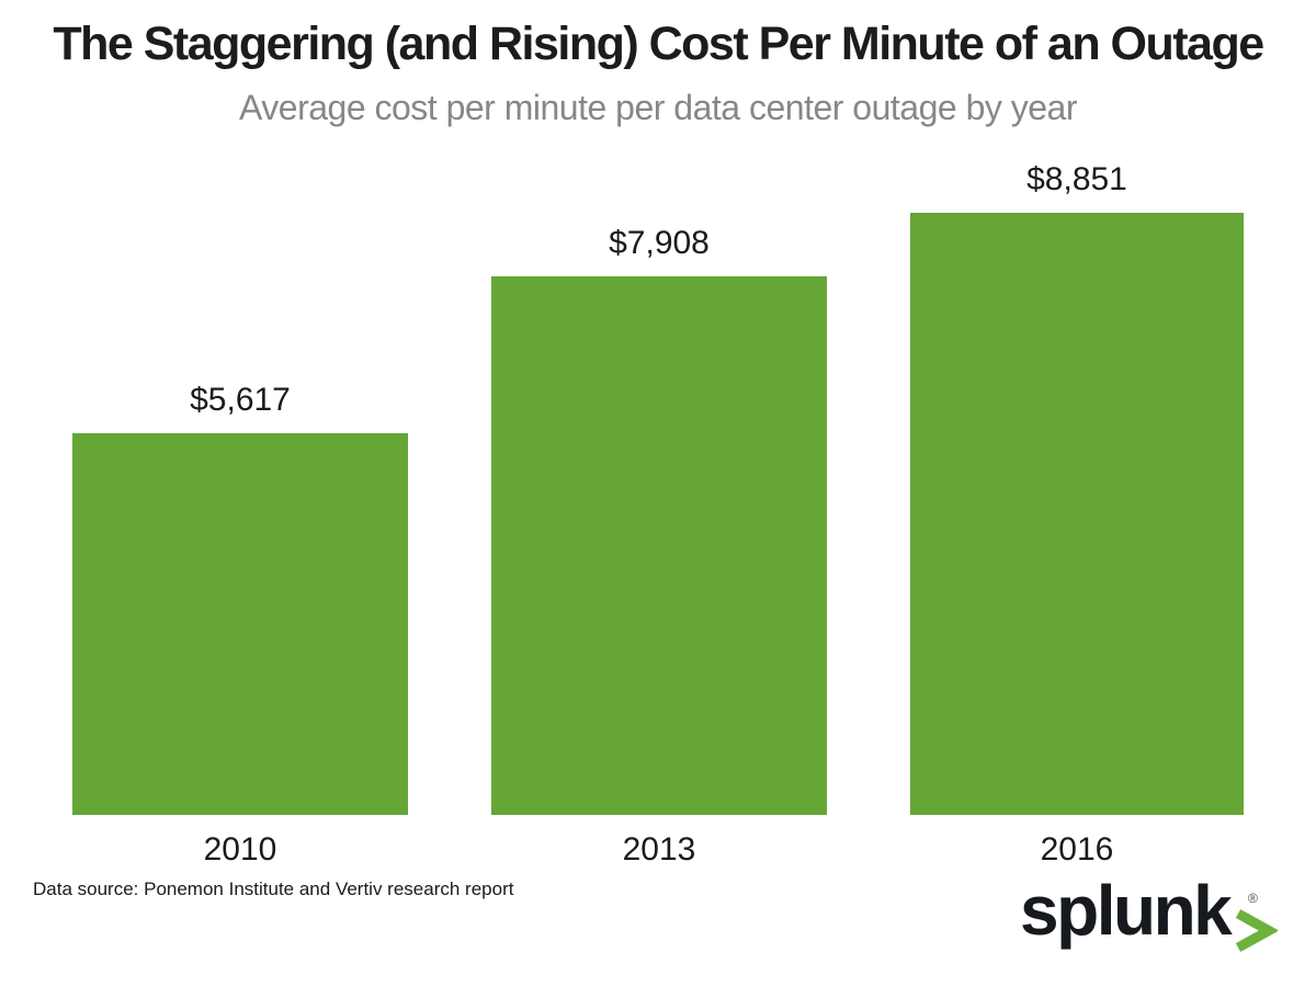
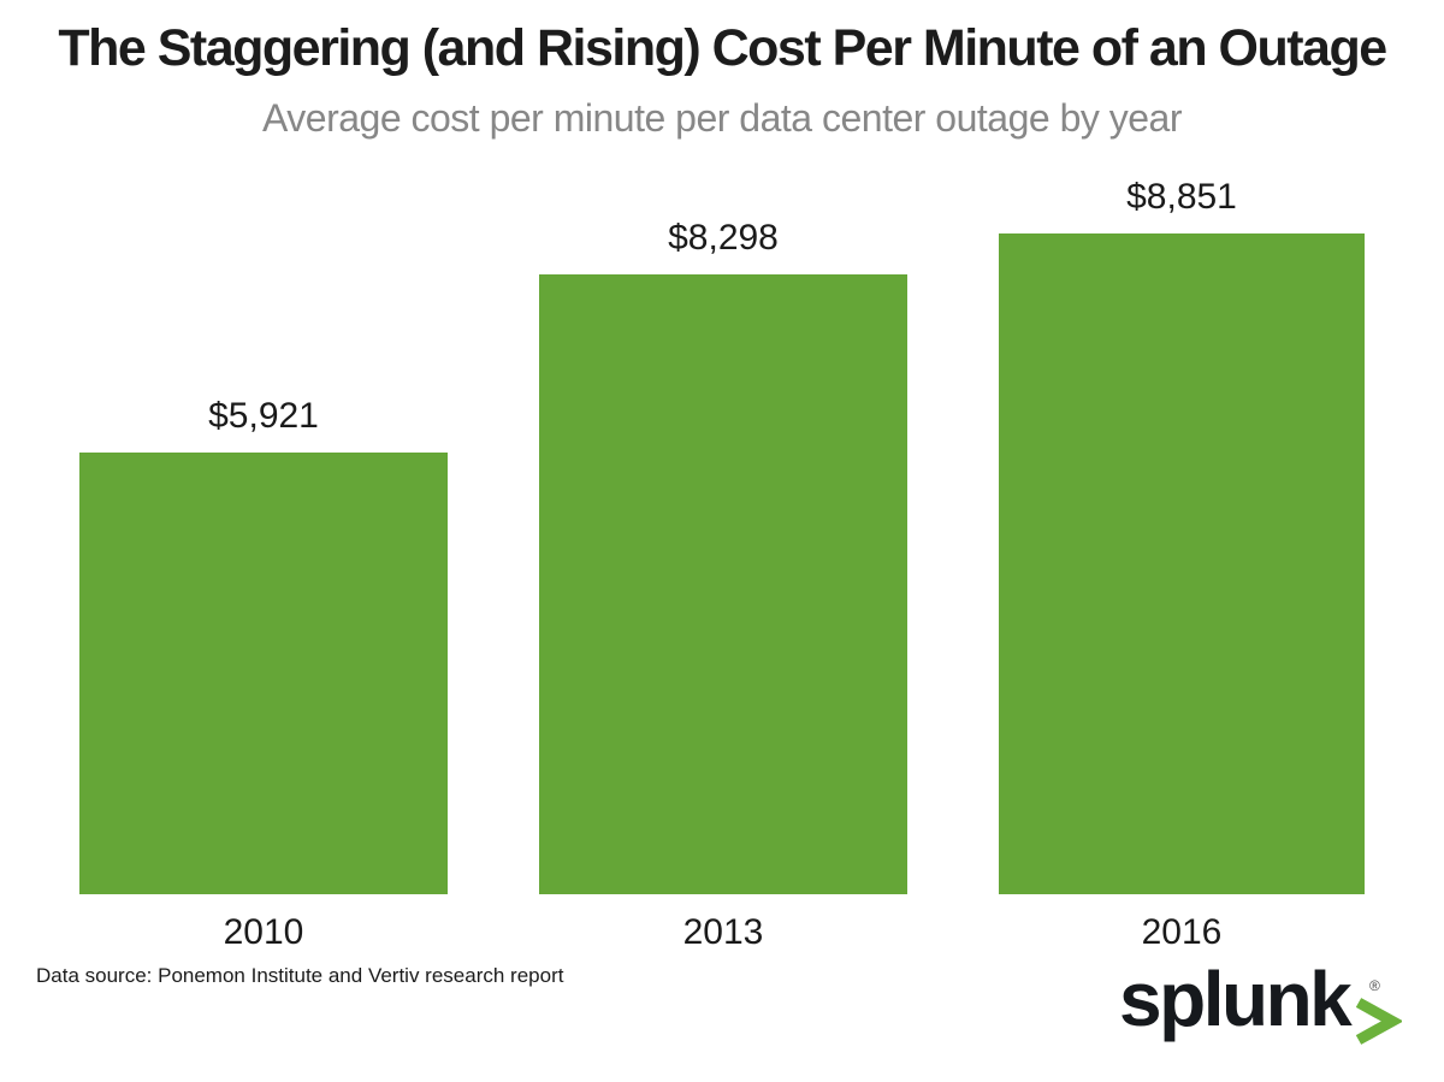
2010: $5,617 -> $5,921
2013: $7,908 -> $8,298
